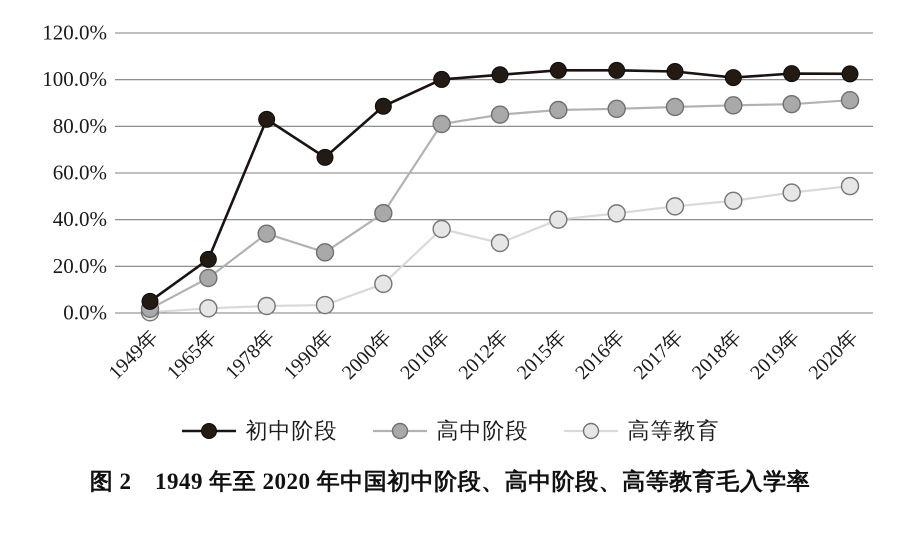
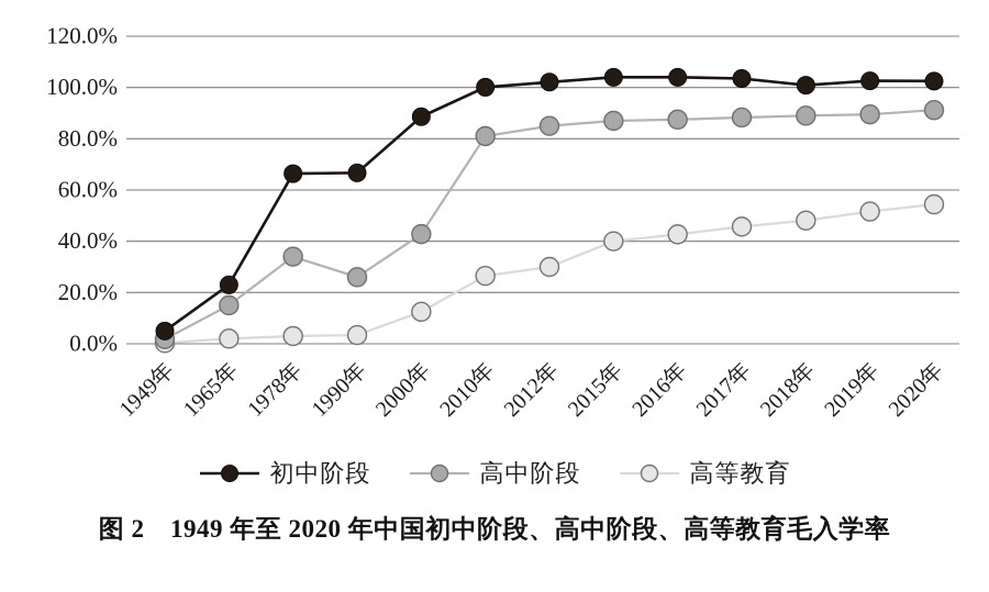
初中阶段/1978年: 83% -> 66%
高等教育/2010年: 36% -> 26%
